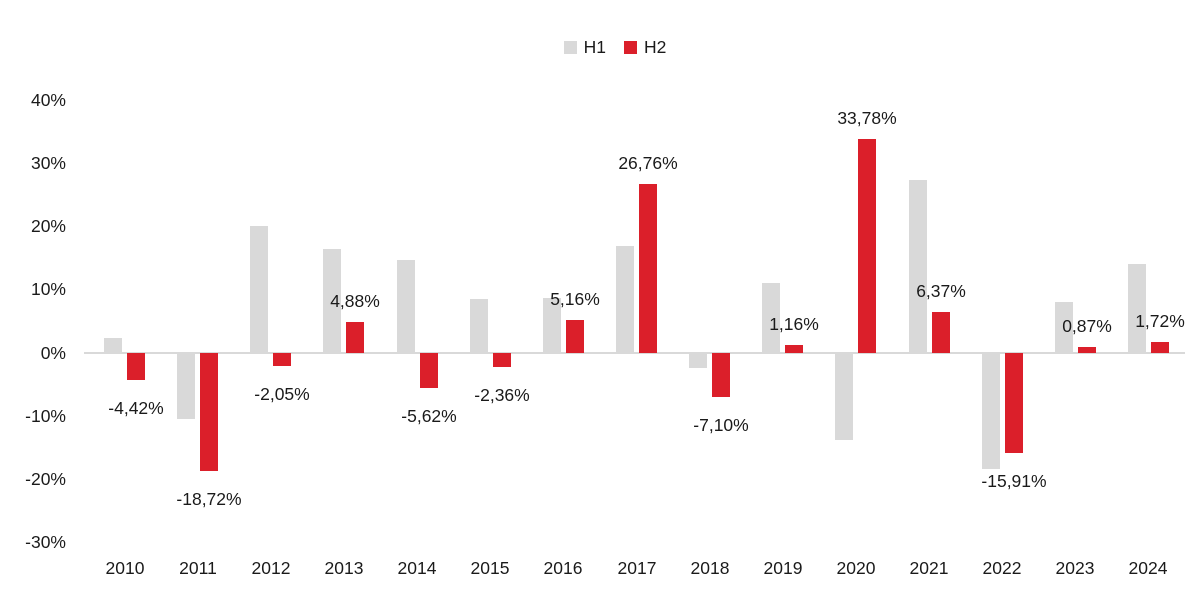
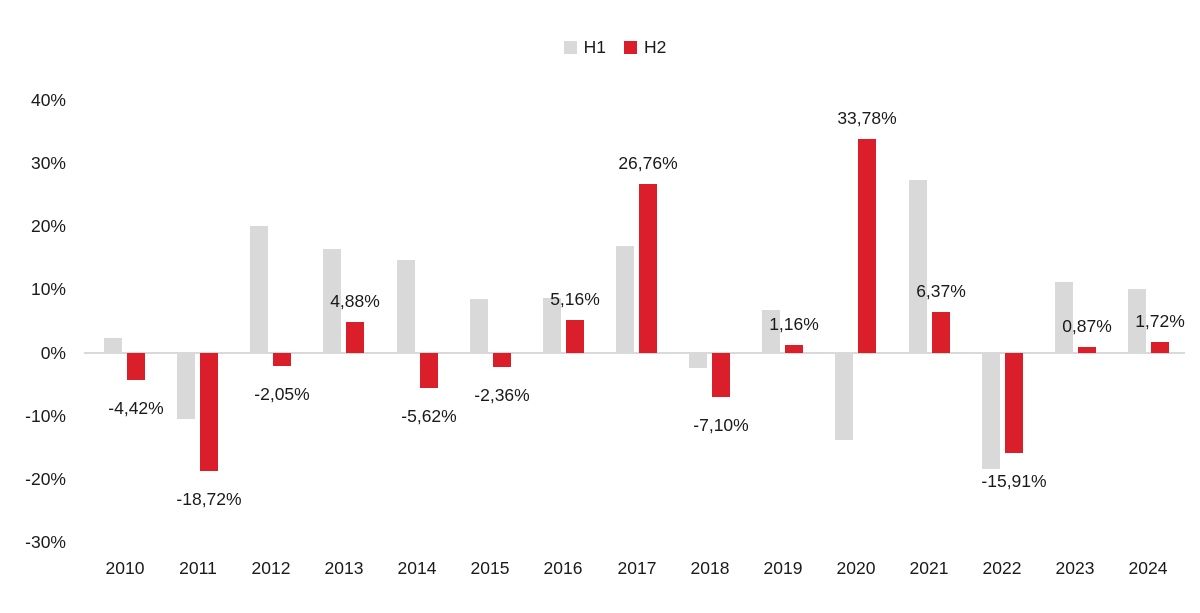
H1/2019: 11% -> 7%
H1/2023: 8% -> 11%
H1/2024: 14% -> 10%
